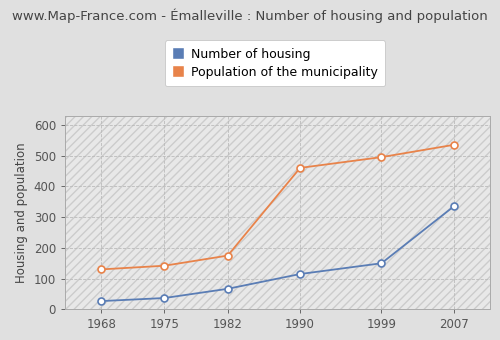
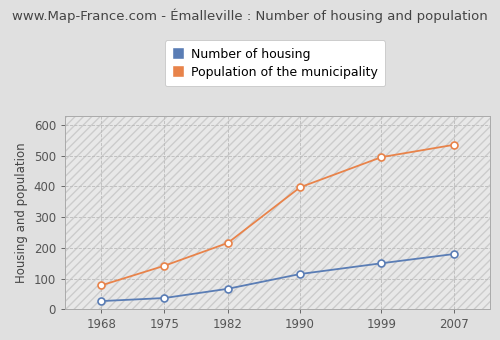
Population of the municipality/1968: 130 -> 78
Population of the municipality/1982: 175 -> 216
Population of the municipality/1990: 460 -> 397
Number of housing/2007: 335 -> 180
